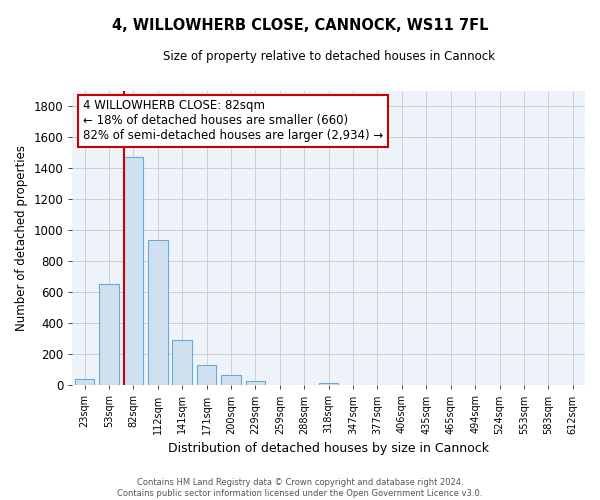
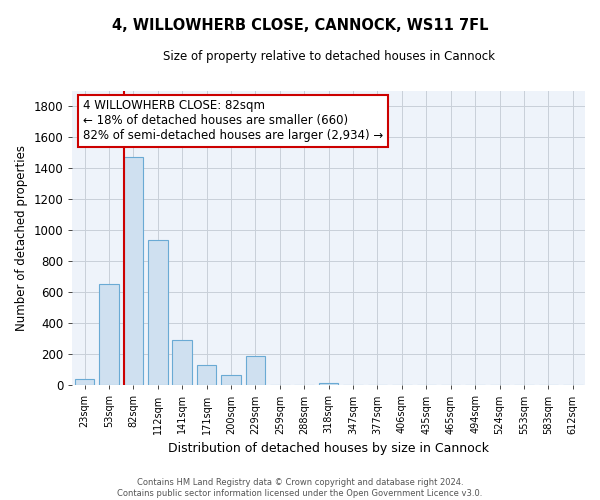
229sqm: 20 -> 190
